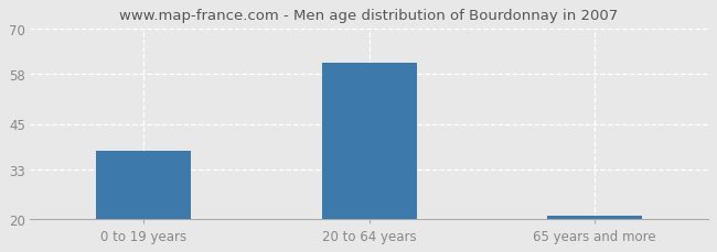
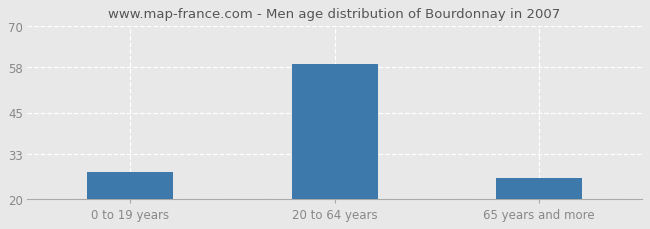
0 to 19 years: 38 -> 28
20 to 64 years: 61 -> 59
65 years and more: 21 -> 26
